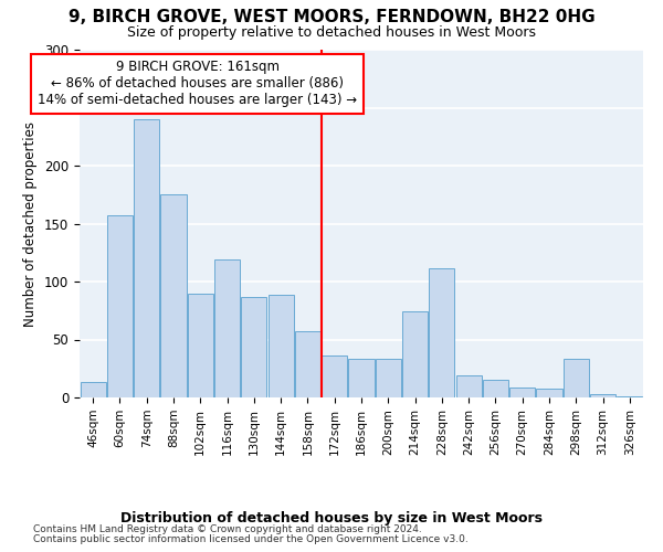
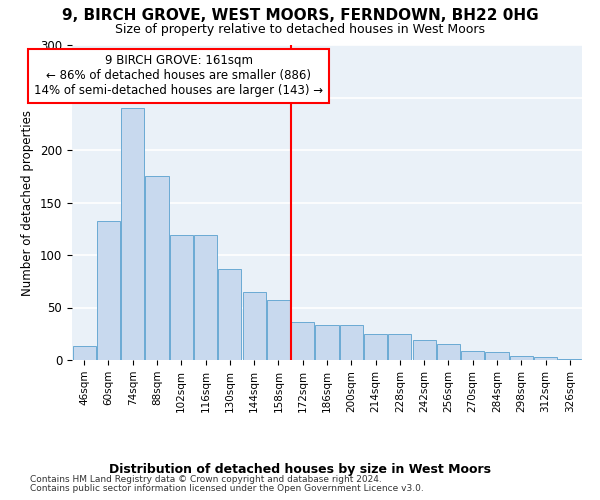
60sqm: 157 -> 132
102sqm: 90 -> 119
144sqm: 89 -> 65
214sqm: 74 -> 25
228sqm: 111 -> 25
298sqm: 33 -> 4
